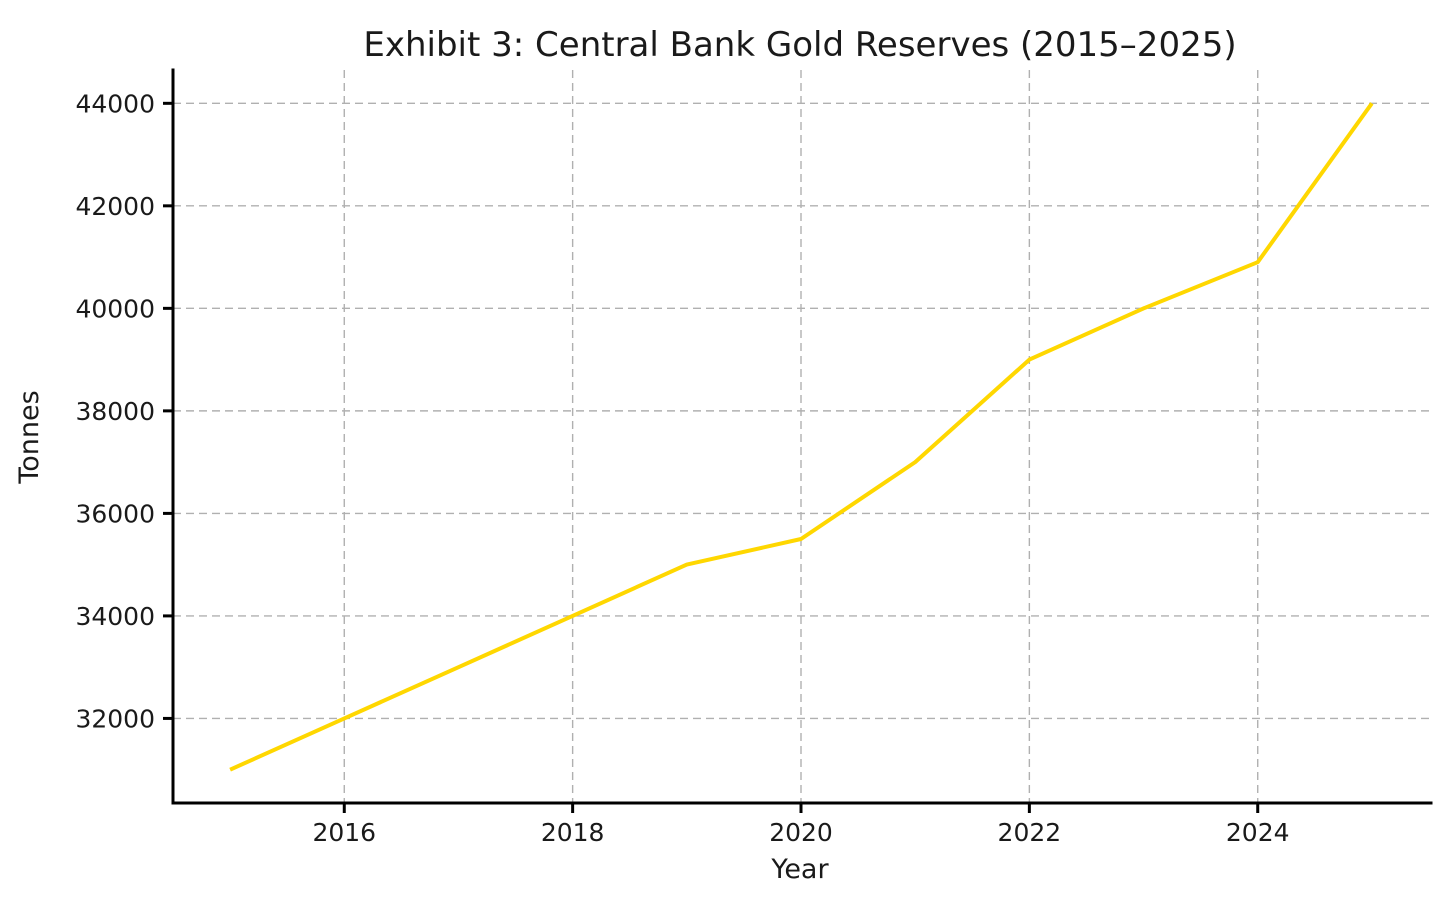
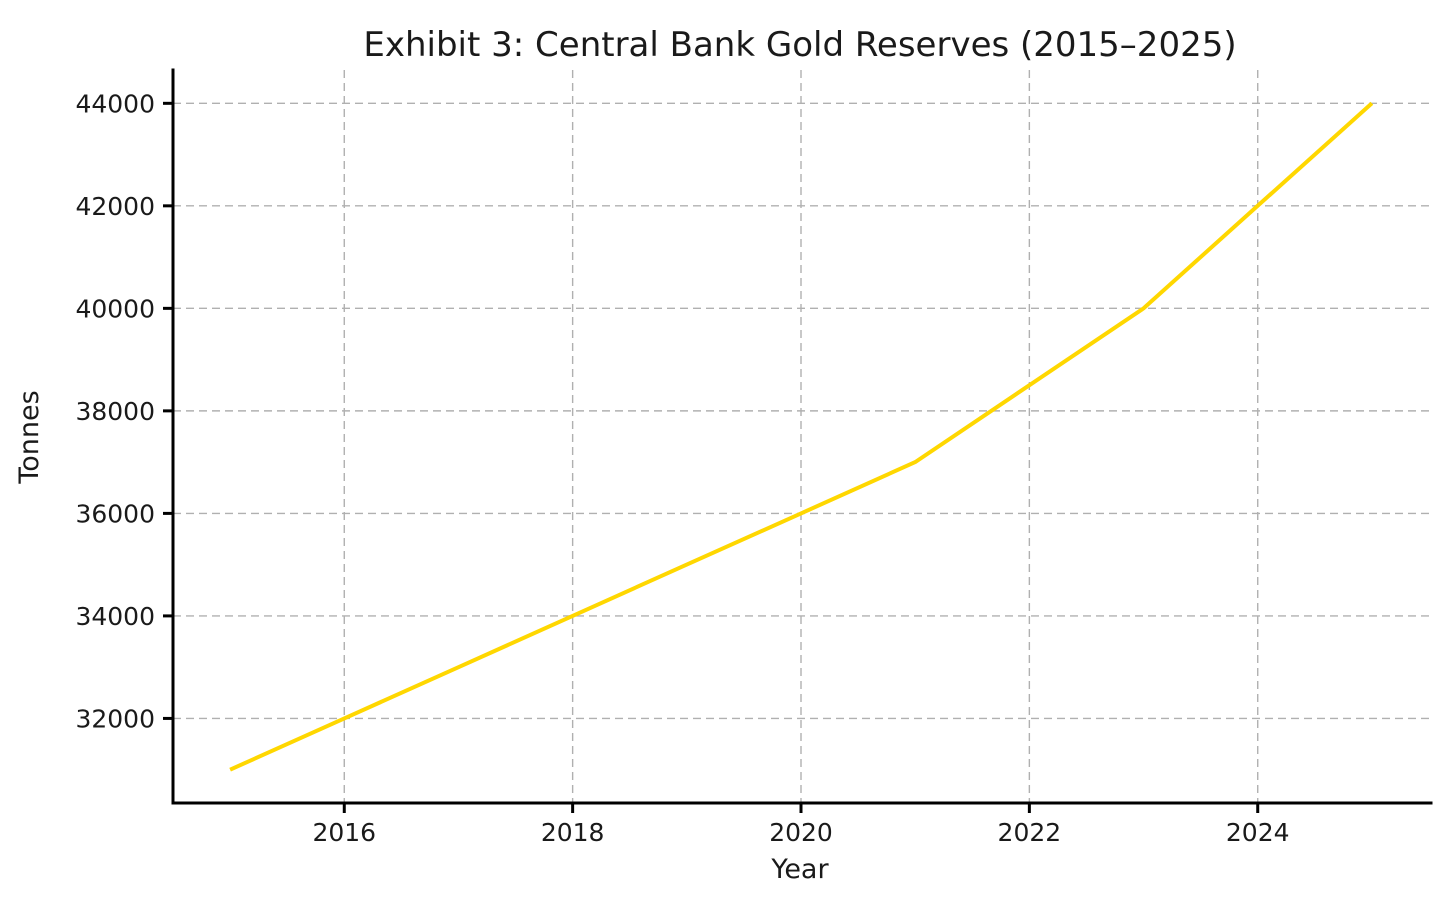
2020: 35500 -> 36000
2022: 39000 -> 38500
2024: 40900 -> 42000
